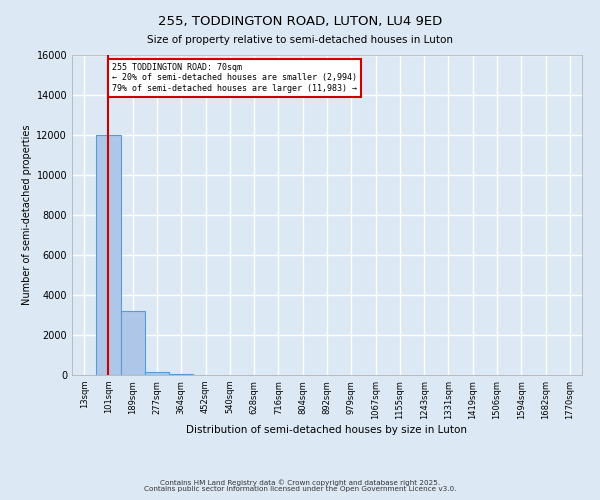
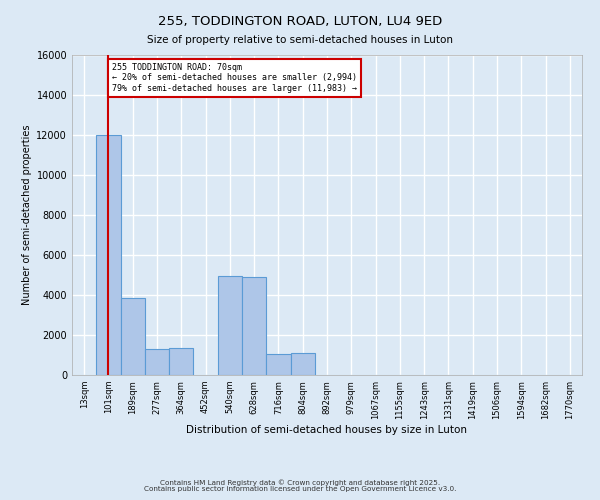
189sqm: 3200 -> 3850
277sqm: 150 -> 1300
364sqm: 50 -> 1350
540sqm: 10 -> 4950
628sqm: 0 -> 4900
716sqm: 0 -> 1050
804sqm: 0 -> 1100
